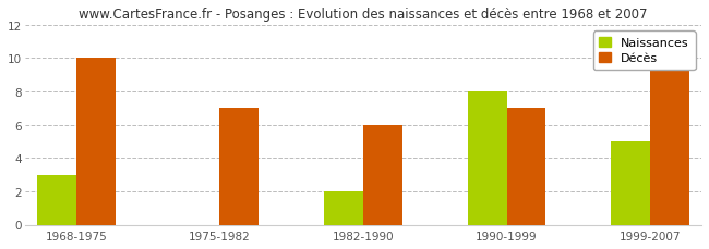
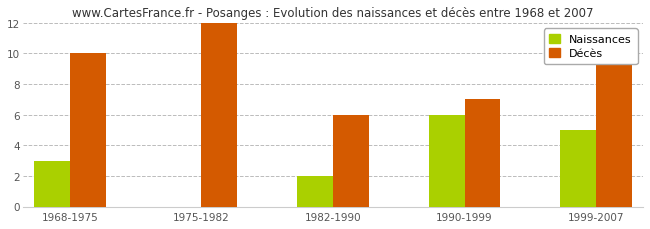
Décès/1975-1982: 7 -> 12
Naissances/1990-1999: 8 -> 6
